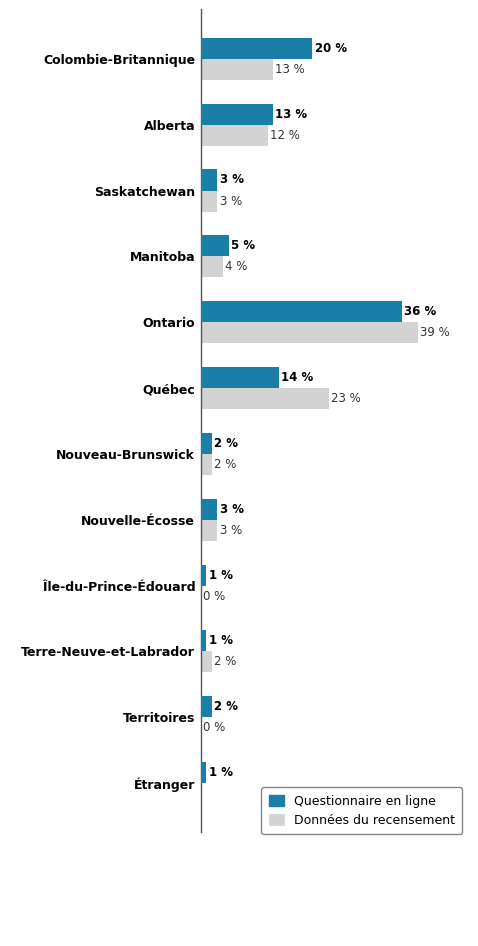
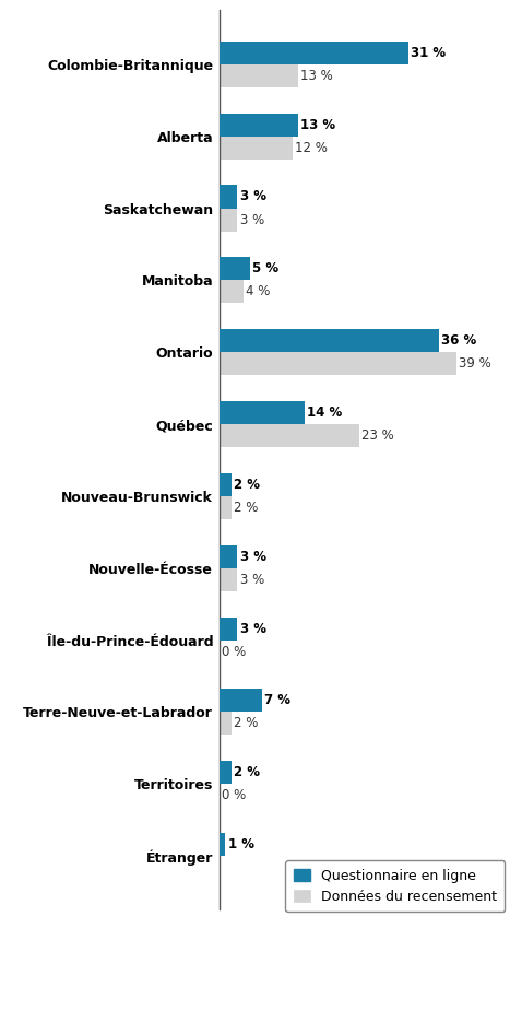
Questionnaire en ligne/Colombie-Britannique: 20 -> 31
Questionnaire en ligne/Île-du-Prince-Édouard: 1 -> 3
Questionnaire en ligne/Terre-Neuve-et-Labrador: 1 -> 7
